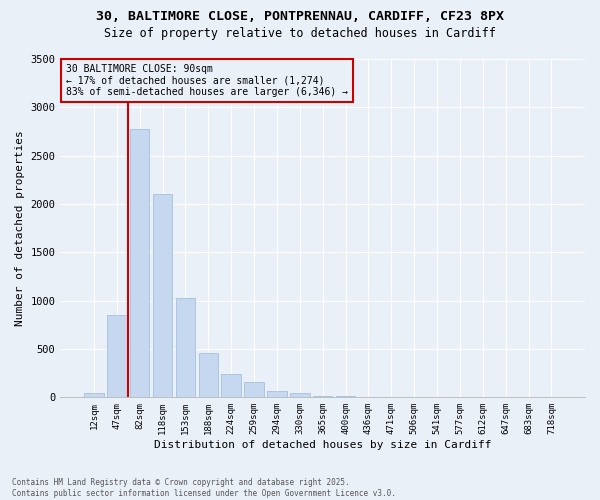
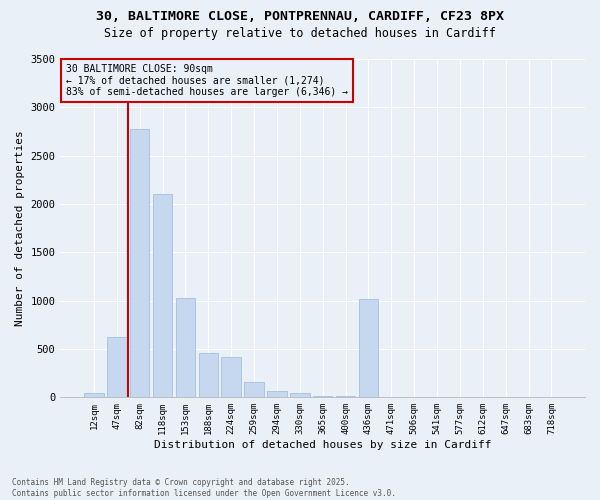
47sqm: 850 -> 620
224sqm: 240 -> 420
436sqm: 0 -> 1020
